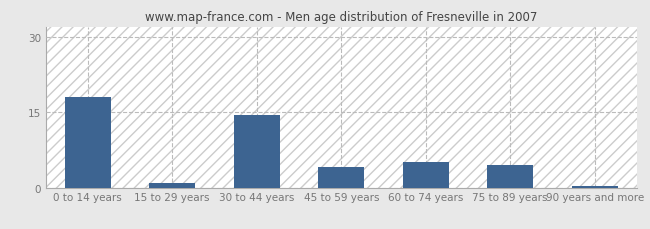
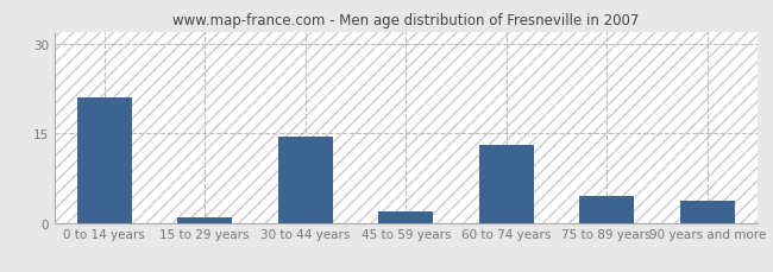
0 to 14 years: 18.0 -> 21.0
45 to 59 years: 4.0 -> 2.0
60 to 74 years: 5.0 -> 13.0
90 years and more: 0.3 -> 3.6
